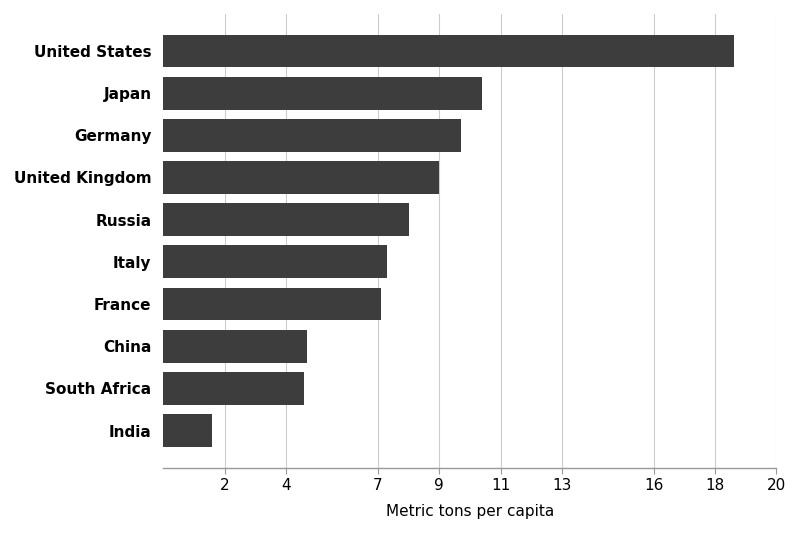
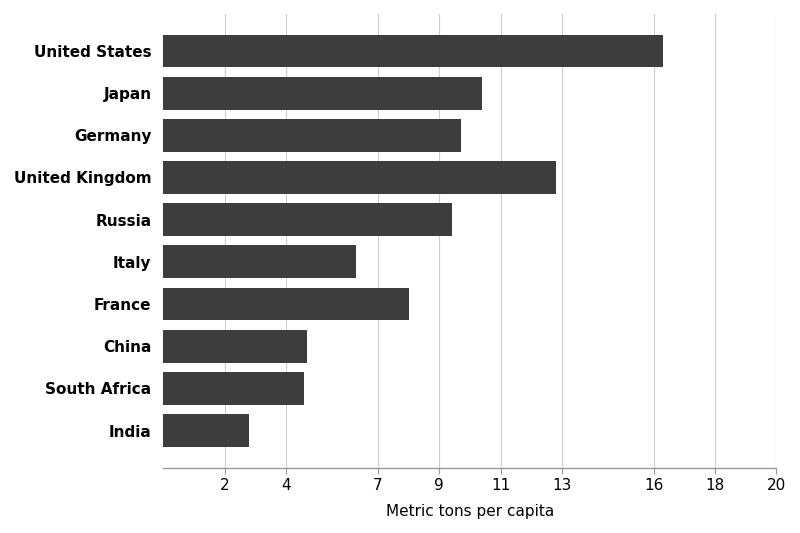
United States: 18.6 -> 16.3
United Kingdom: 9.0 -> 12.8
Russia: 8.0 -> 9.4
Italy: 7.3 -> 6.3
France: 7.1 -> 8.0
India: 1.6 -> 2.8
